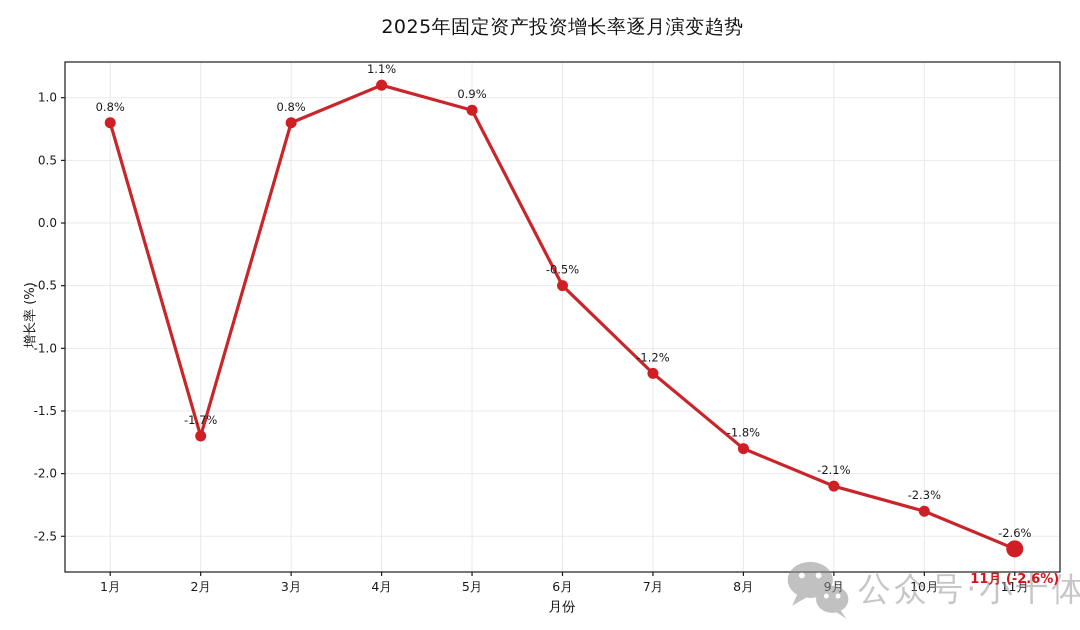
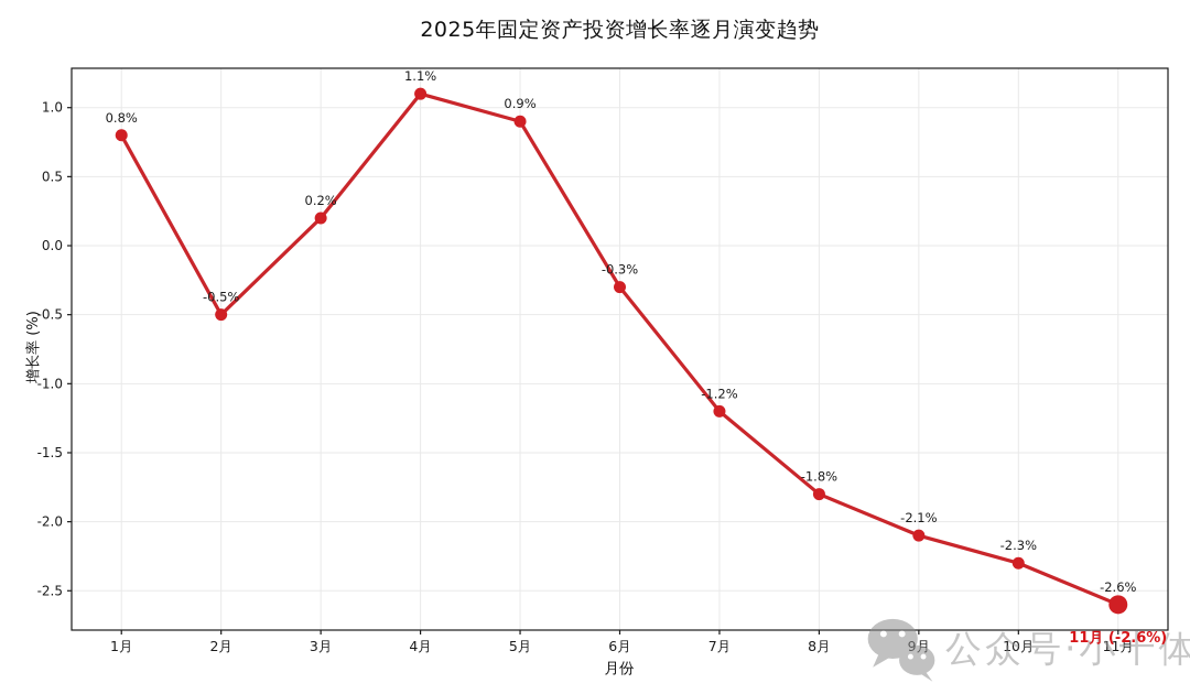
2月: -1.7% -> -0.5%
3月: 0.8% -> 0.2%
6月: -0.5% -> -0.3%
